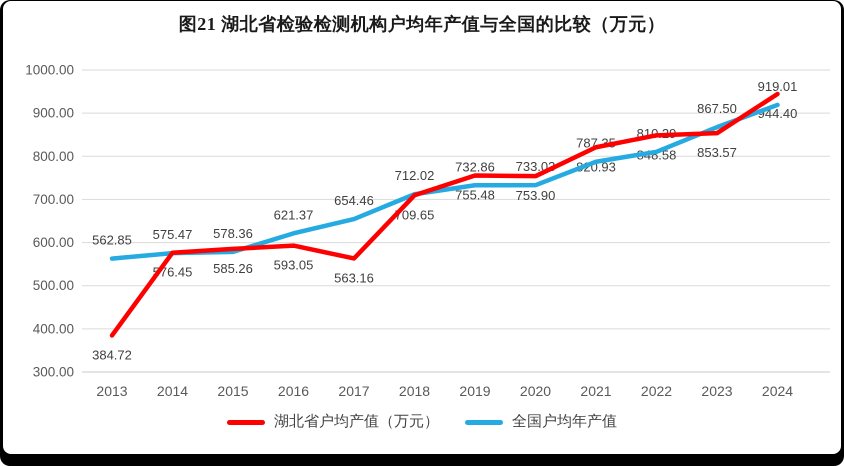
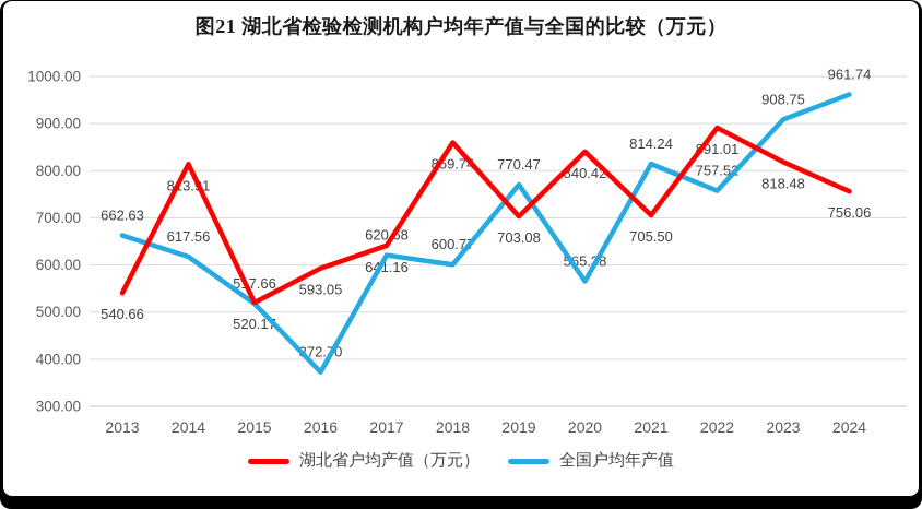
湖北省户均产值（万元）/2013: 384.72 -> 540.66
全国户均年产值/2013: 562.85 -> 662.63
湖北省户均产值（万元）/2014: 576.45 -> 813.91
全国户均年产值/2014: 575.47 -> 617.56
湖北省户均产值（万元）/2015: 585.26 -> 520.17
全国户均年产值/2015: 578.36 -> 517.66
全国户均年产值/2016: 621.37 -> 372.70
湖北省户均产值（万元）/2017: 563.16 -> 641.16
全国户均年产值/2017: 654.46 -> 620.68
湖北省户均产值（万元）/2018: 709.65 -> 859.74
全国户均年产值/2018: 712.02 -> 600.77
湖北省户均产值（万元）/2019: 755.48 -> 703.08
全国户均年产值/2019: 732.86 -> 770.47
湖北省户均产值（万元）/2020: 753.90 -> 840.42
全国户均年产值/2020: 733.03 -> 565.38
湖北省户均产值（万元）/2021: 820.93 -> 705.50
全国户均年产值/2021: 787.35 -> 814.24
湖北省户均产值（万元）/2022: 848.58 -> 891.01
全国户均年产值/2022: 810.29 -> 757.52
湖北省户均产值（万元）/2023: 853.57 -> 818.48
全国户均年产值/2023: 867.50 -> 908.75
湖北省户均产值（万元）/2024: 944.40 -> 756.06
全国户均年产值/2024: 919.01 -> 961.74
